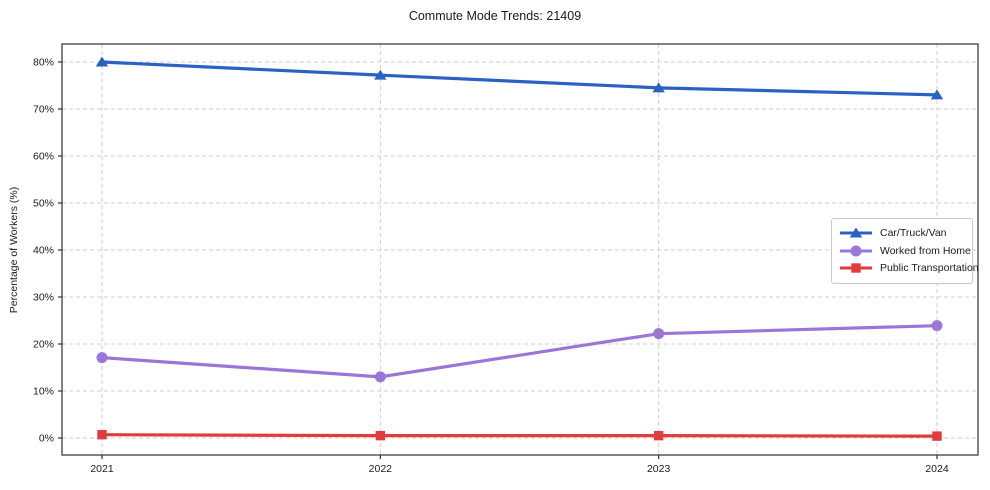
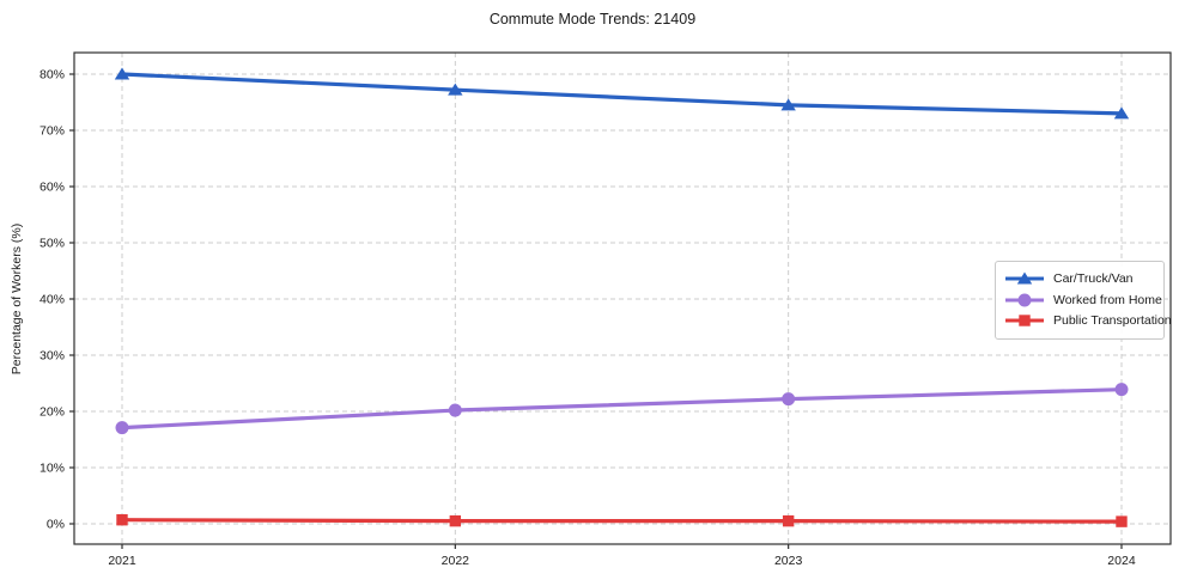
Worked from Home/2022: 13% -> 20%
